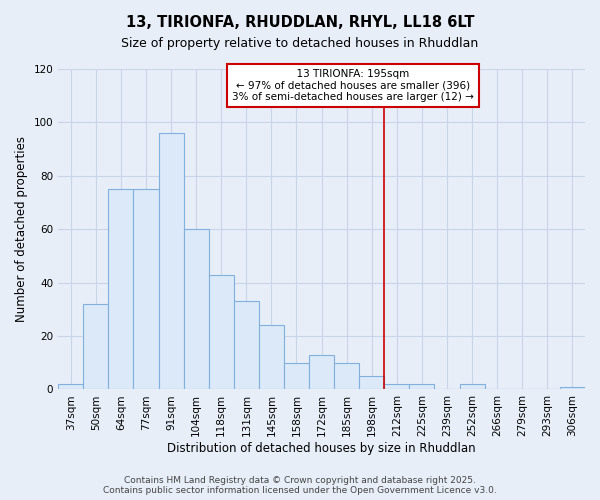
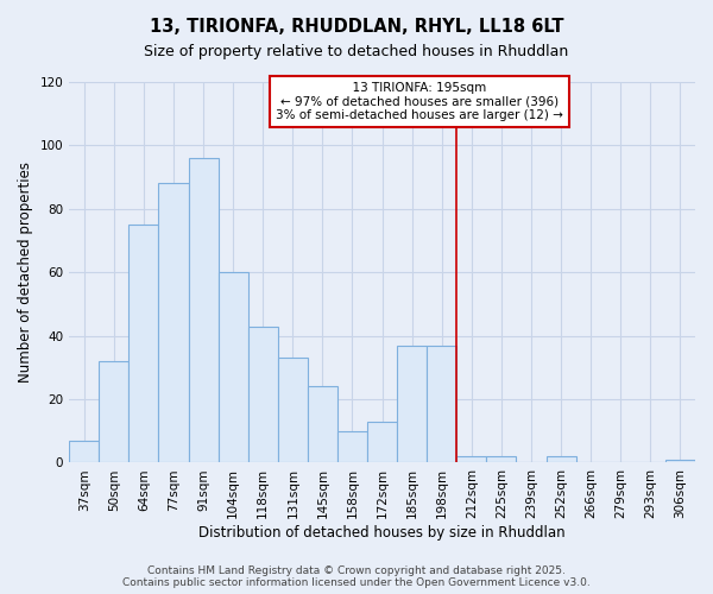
37sqm: 2 -> 7
77sqm: 75 -> 88
185sqm: 10 -> 37
198sqm: 5 -> 37
